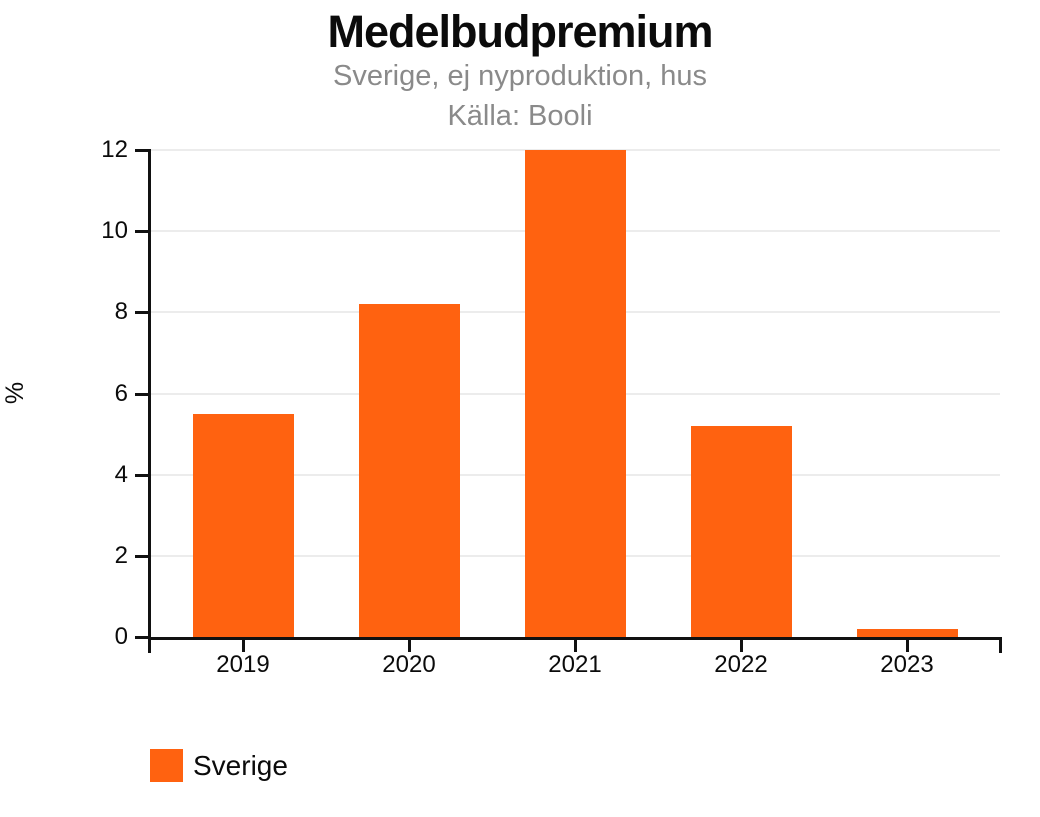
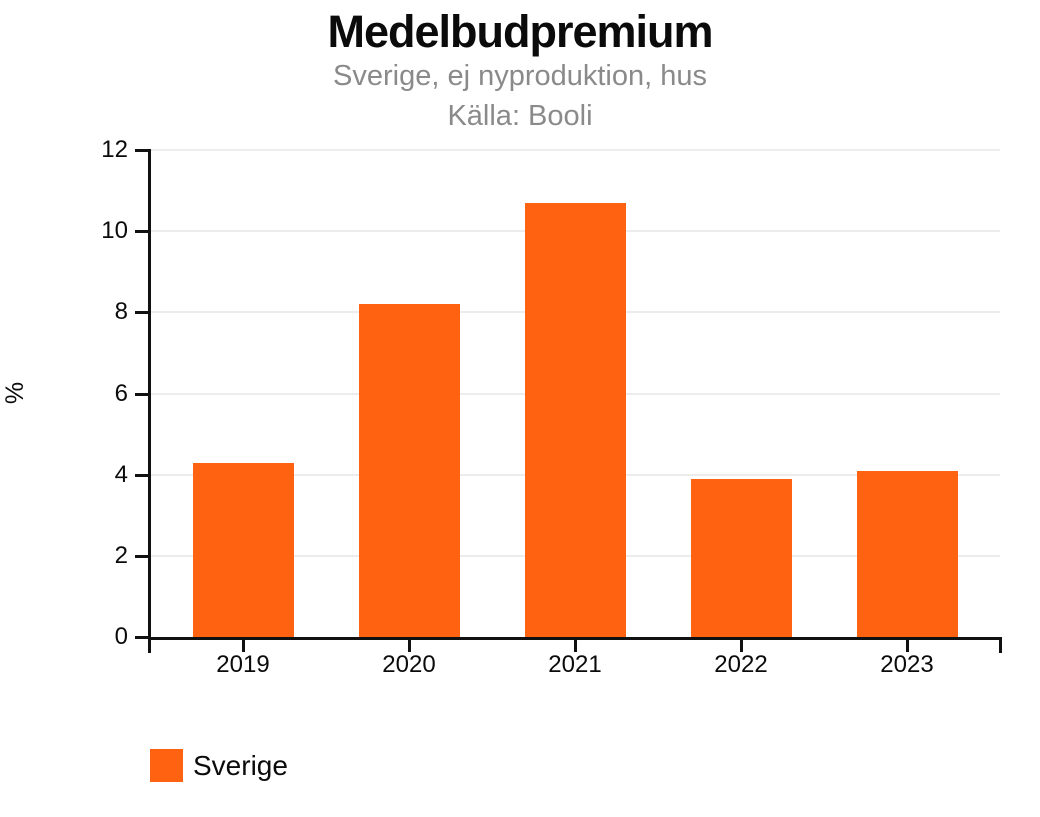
2019: 5.5 -> 4.3
2021: 12.0 -> 10.7
2022: 5.2 -> 3.9
2023: 0.2 -> 4.1
